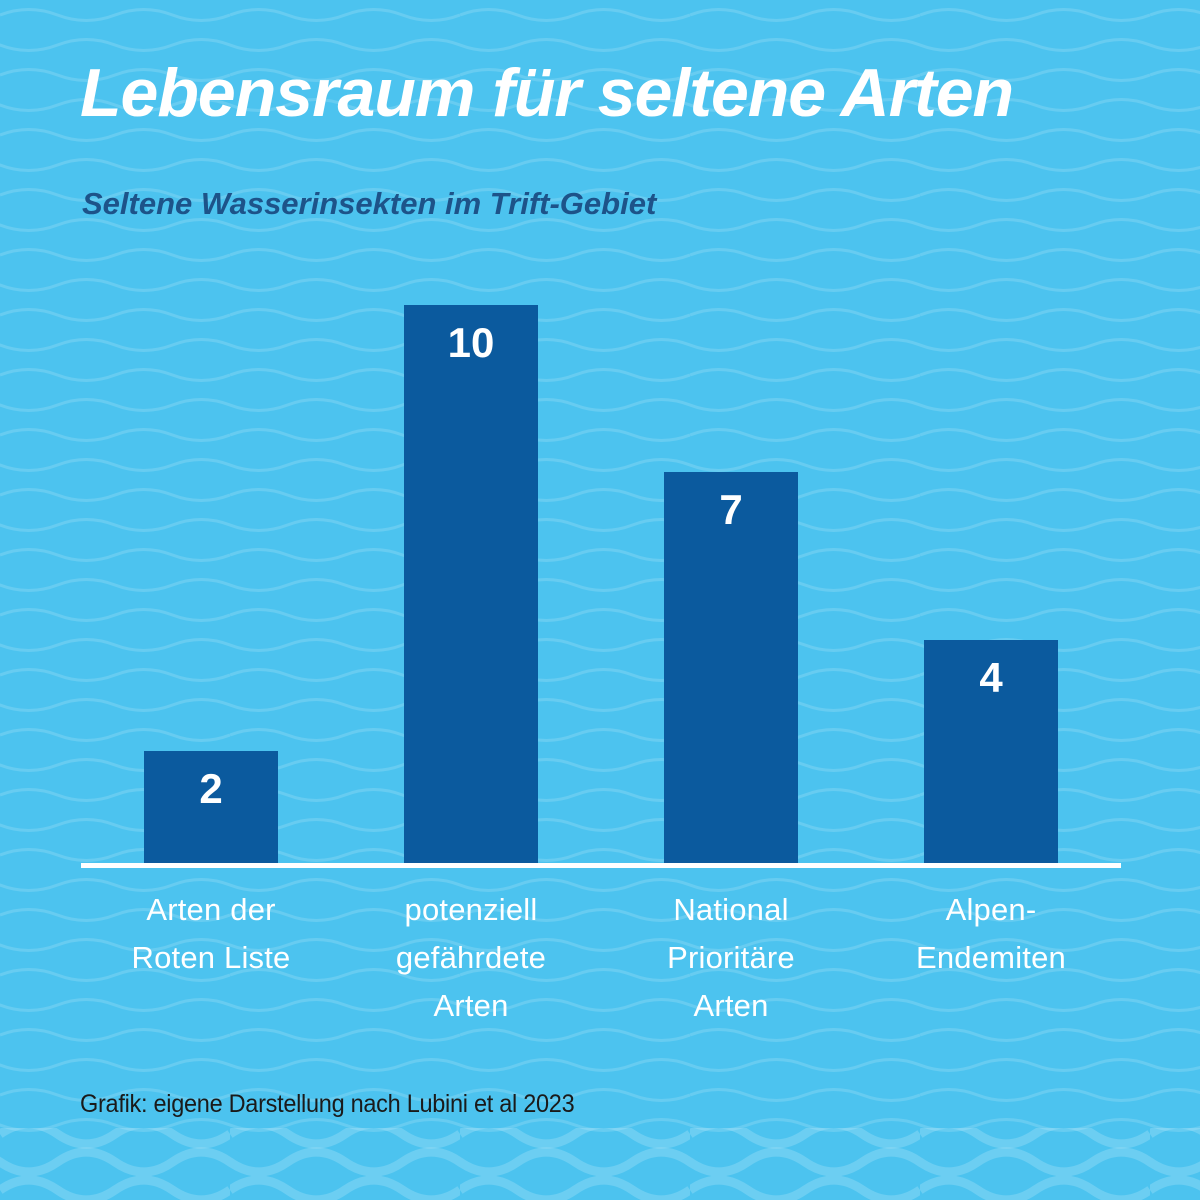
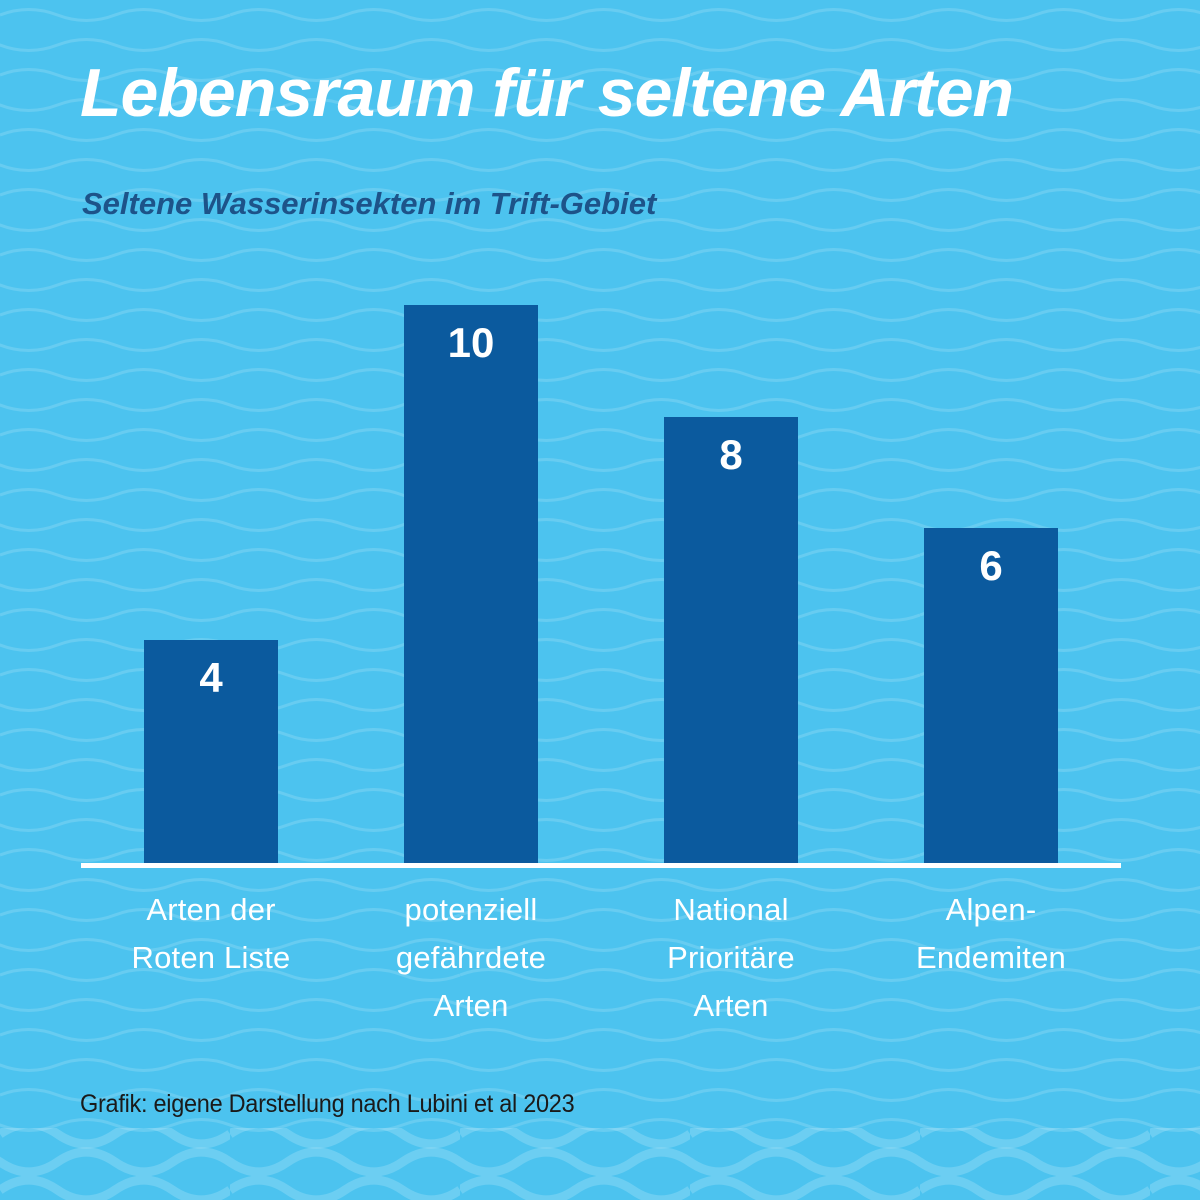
Arten der Roten Liste: 2 -> 4
National Prioritäre Arten: 7 -> 8
Alpen-Endemiten: 4 -> 6
